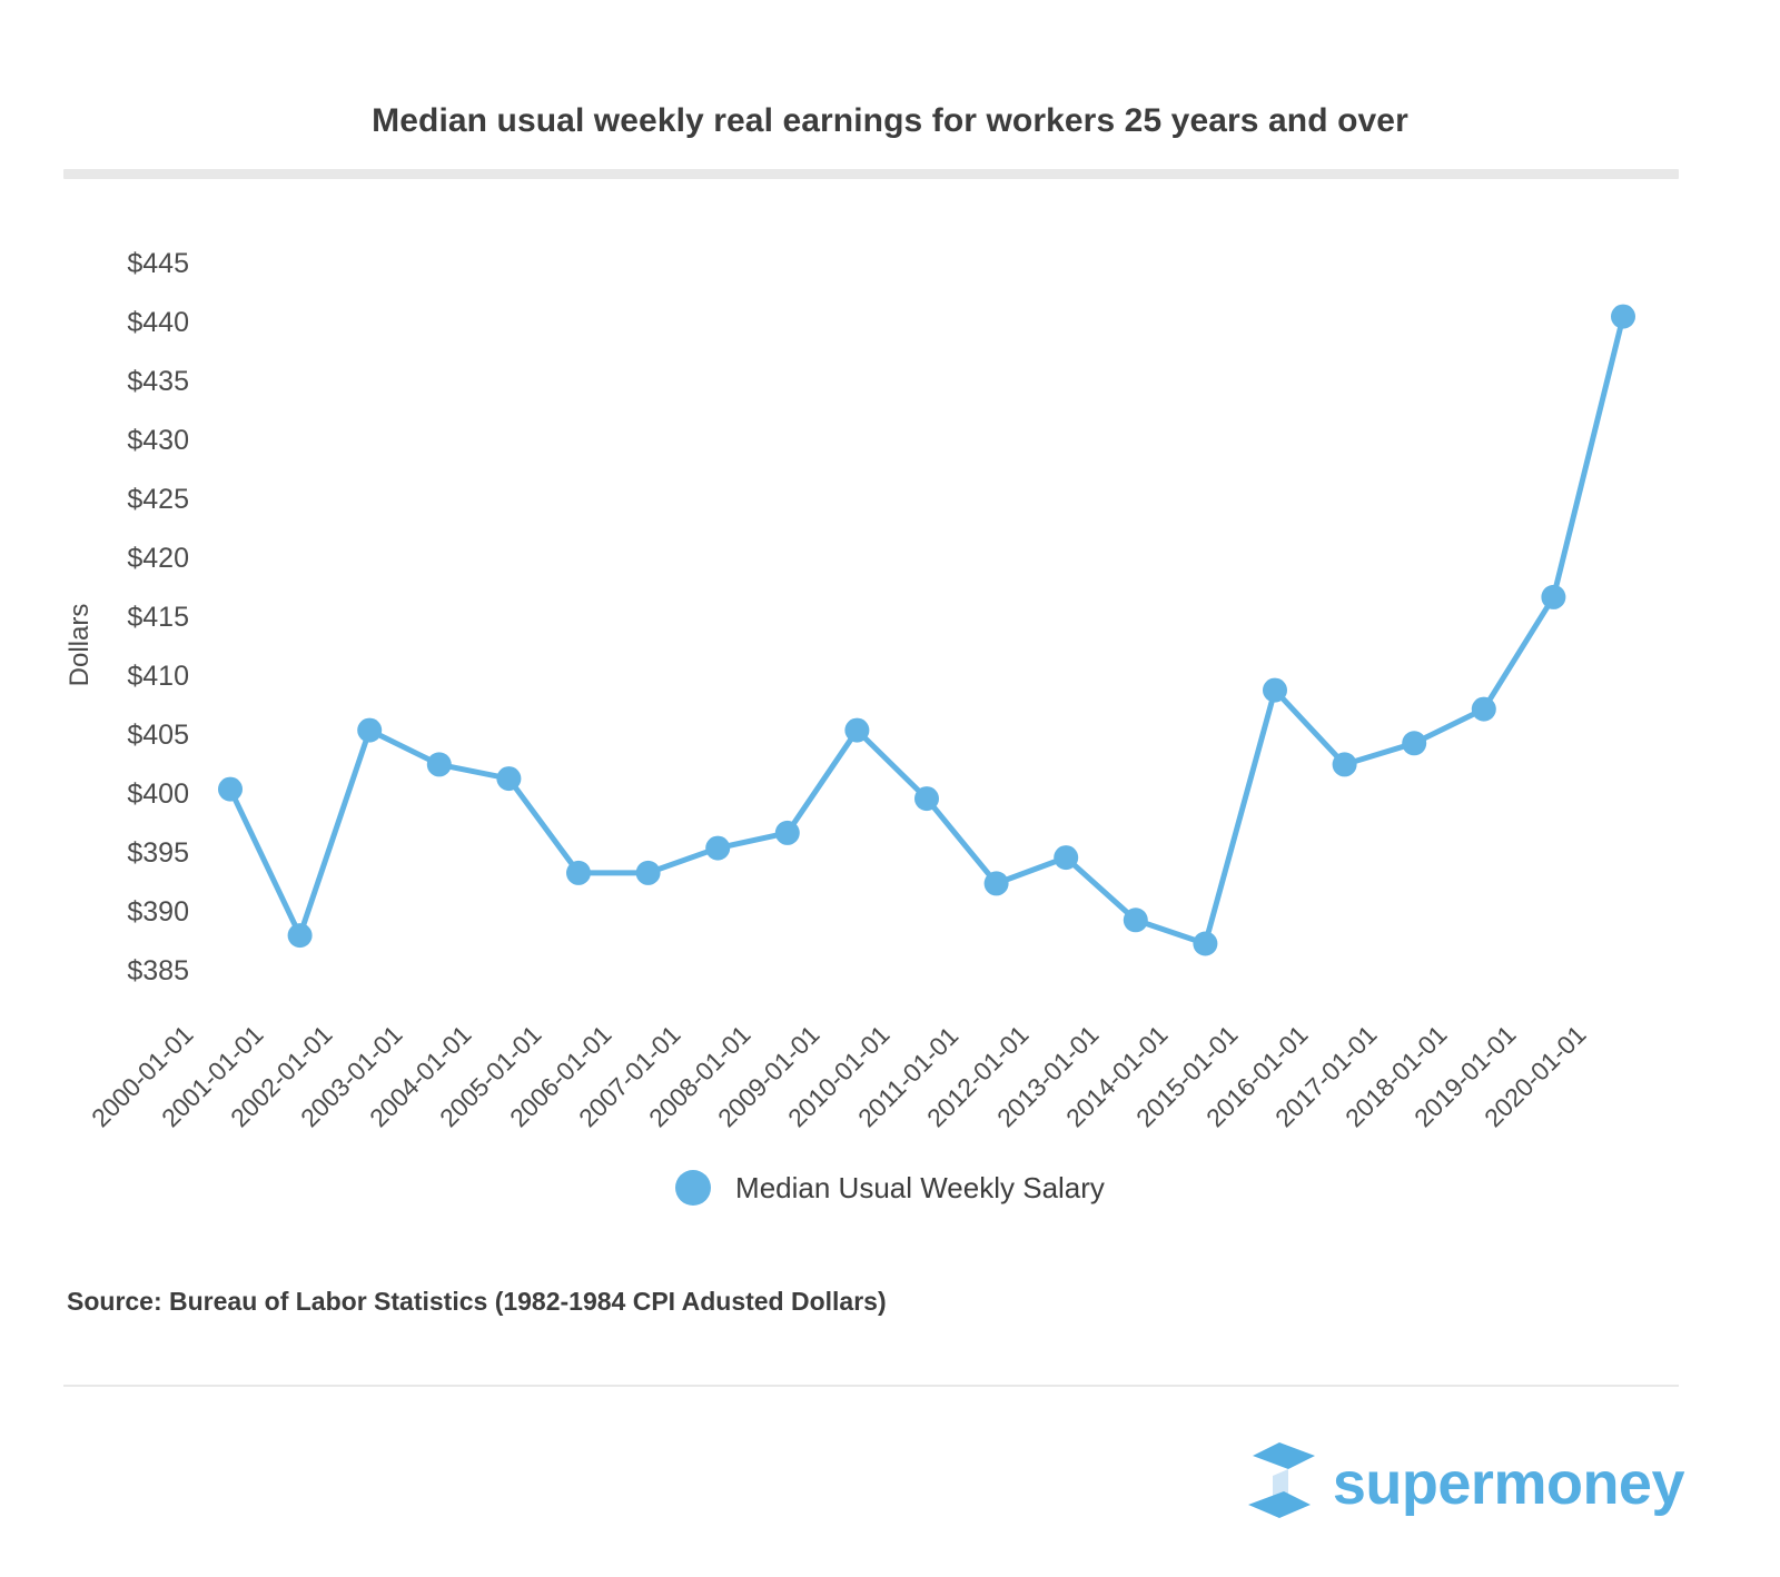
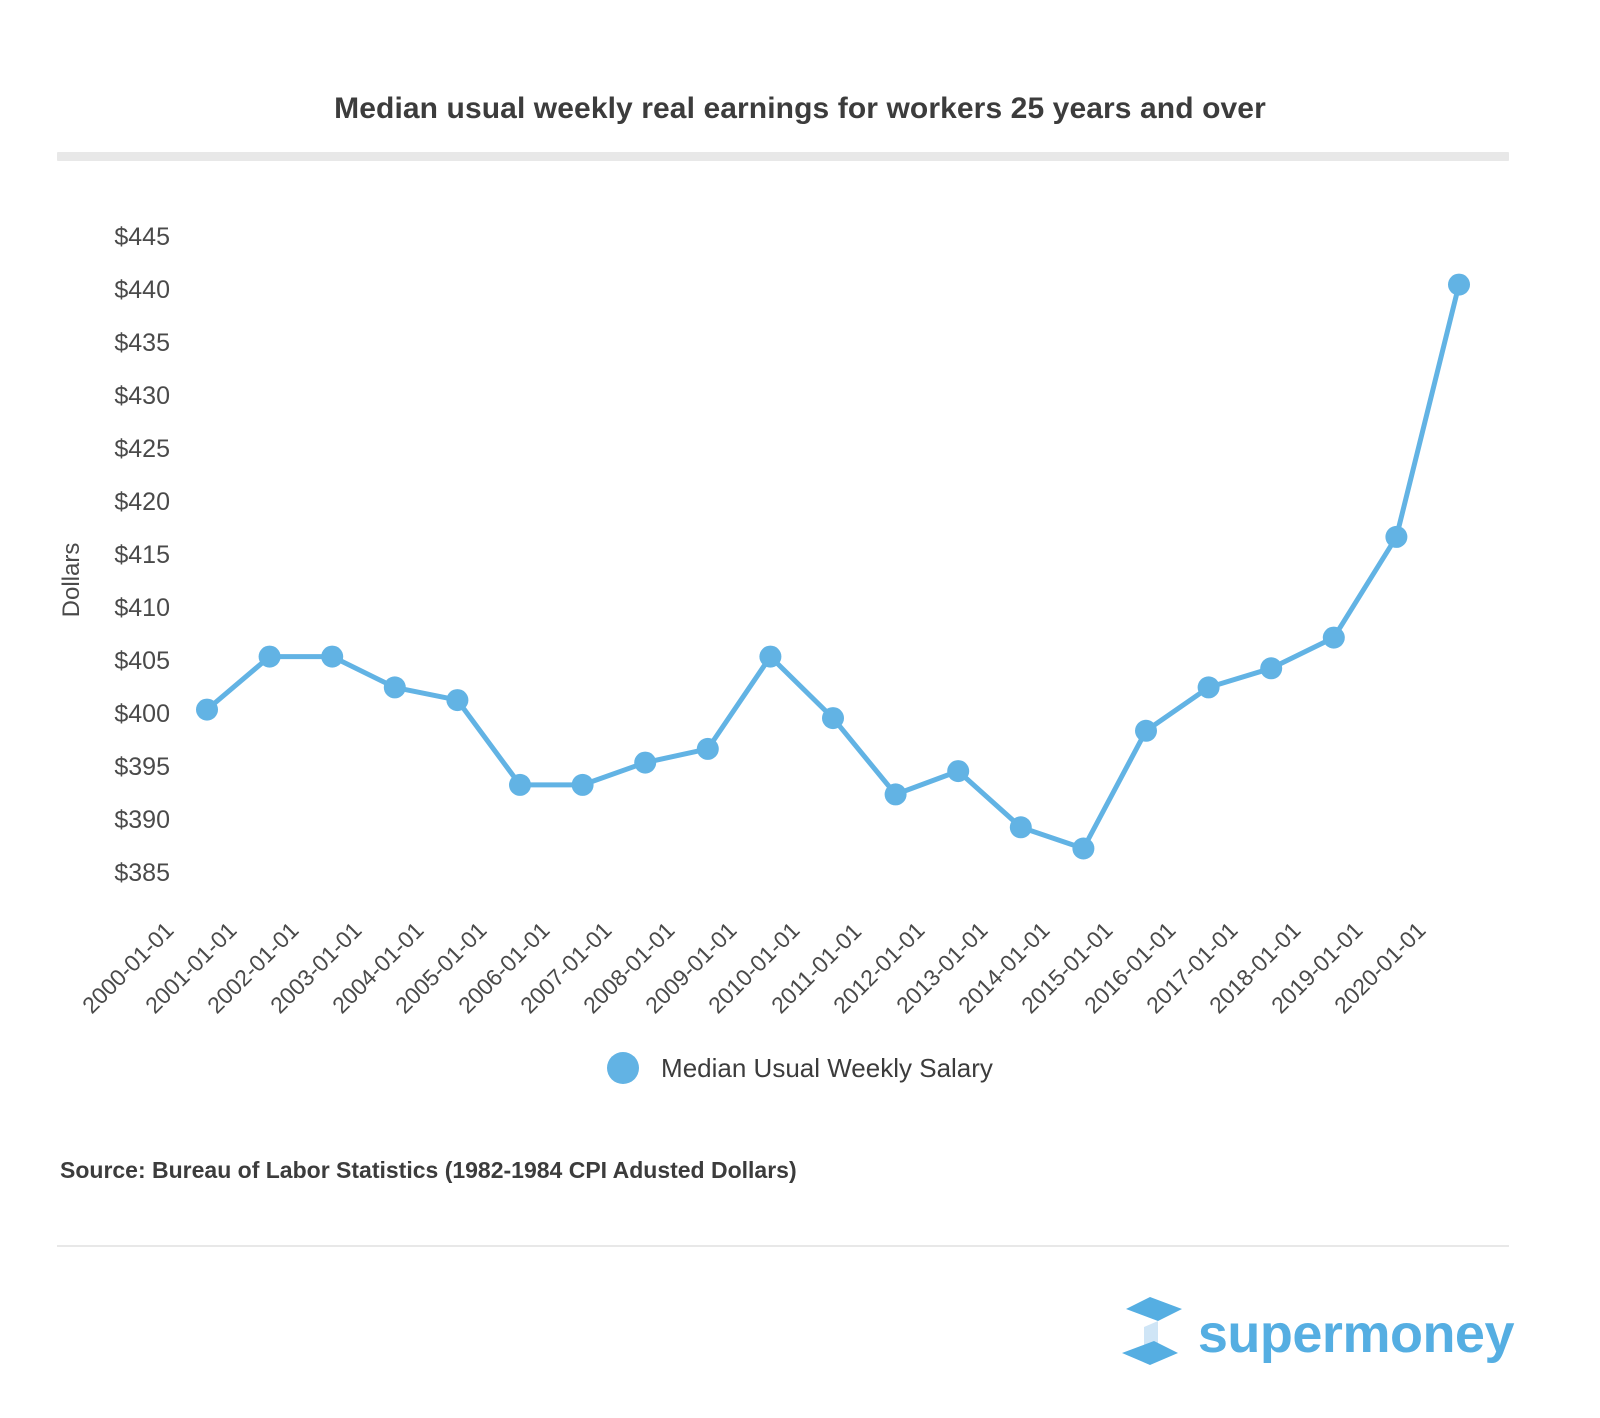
2001-01-01: $388.2 -> $405.6
2015-01-01: $409.0 -> $398.6
